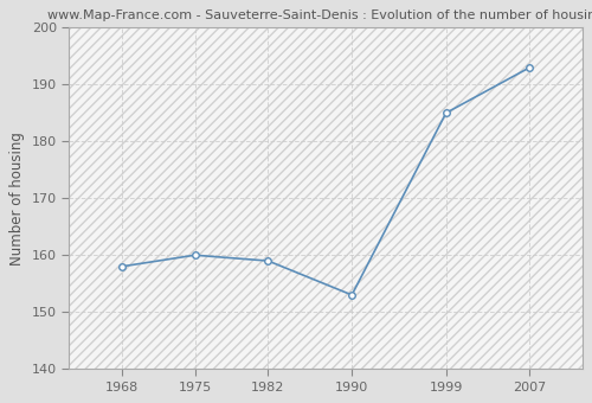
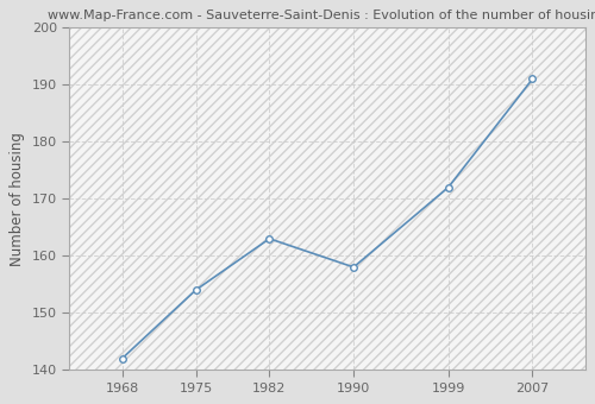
1968: 158 -> 142
1975: 160 -> 154
1982: 159 -> 163
1990: 153 -> 158
1999: 185 -> 172
2007: 193 -> 191
